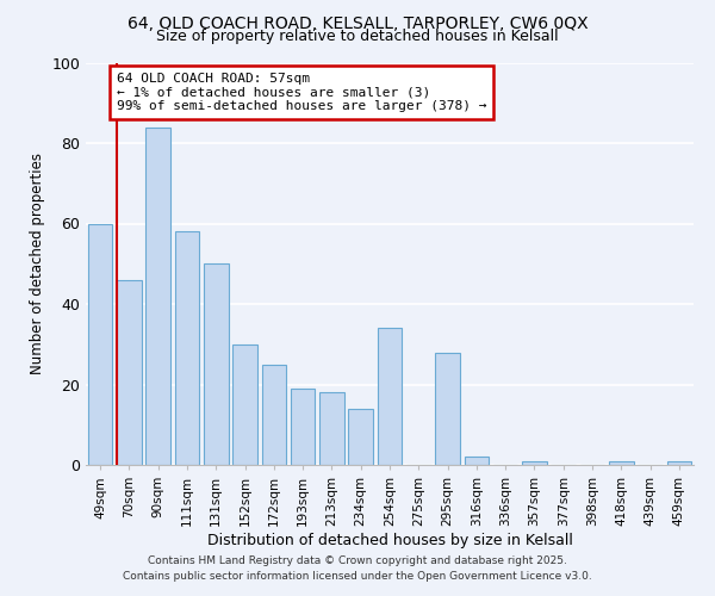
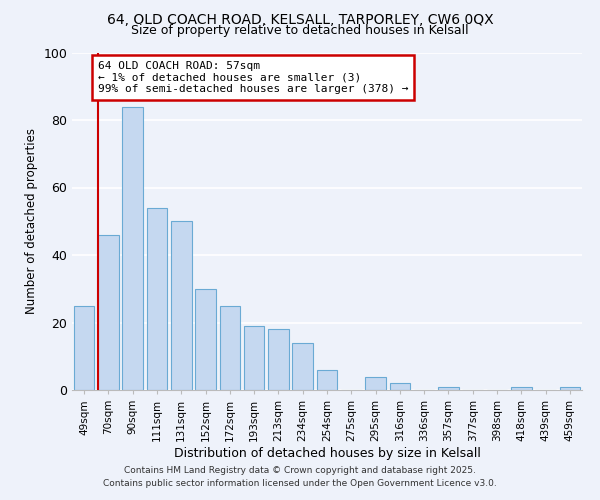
49sqm: 60 -> 25
111sqm: 58 -> 54
254sqm: 34 -> 6
295sqm: 28 -> 4
